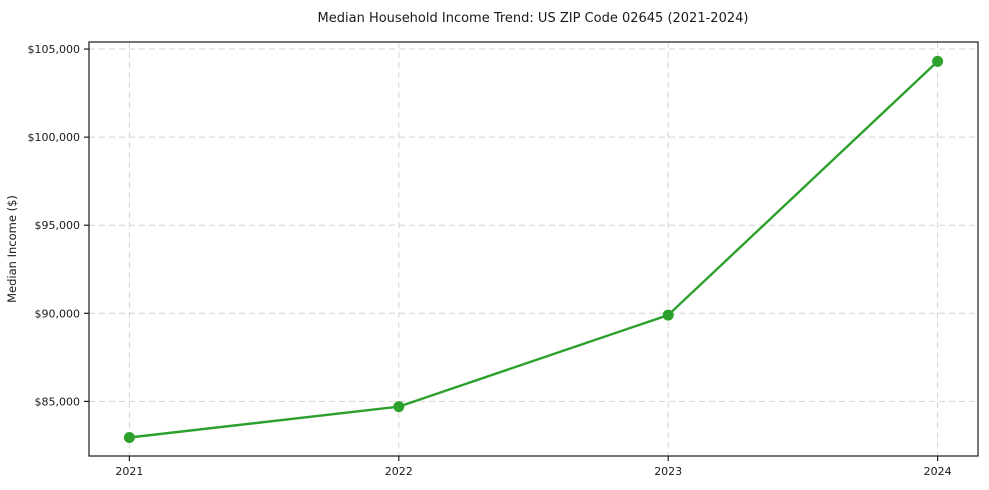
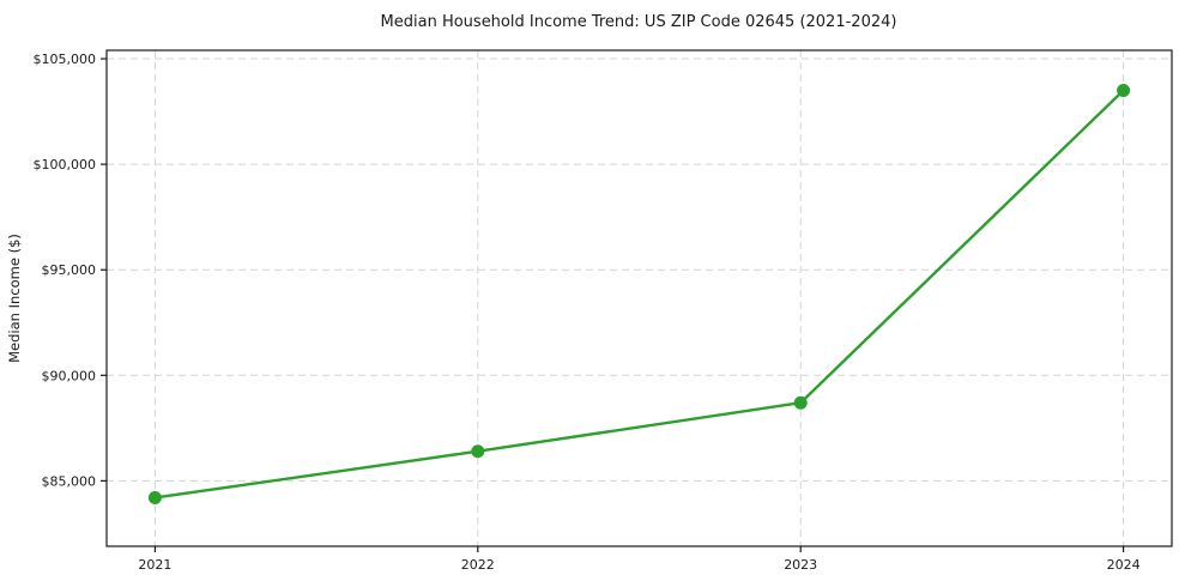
2021: $83000 -> $84200
2022: $84700 -> $86400
2023: $89900 -> $88700
2024: $104300 -> $103500
